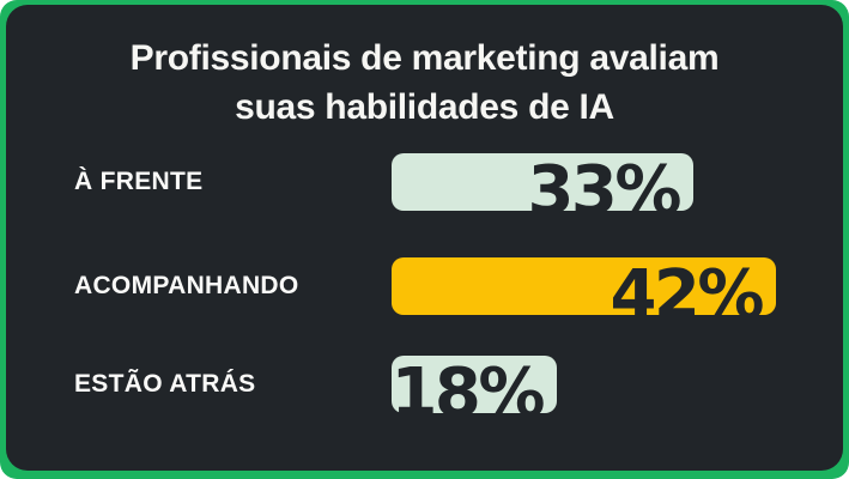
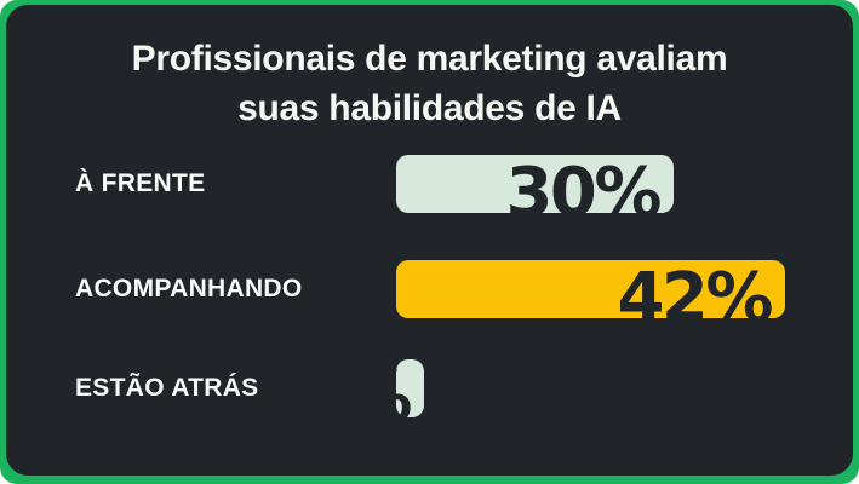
À FRENTE: 33% -> 30%
ESTÃO ATRÁS: 18% -> 3%
